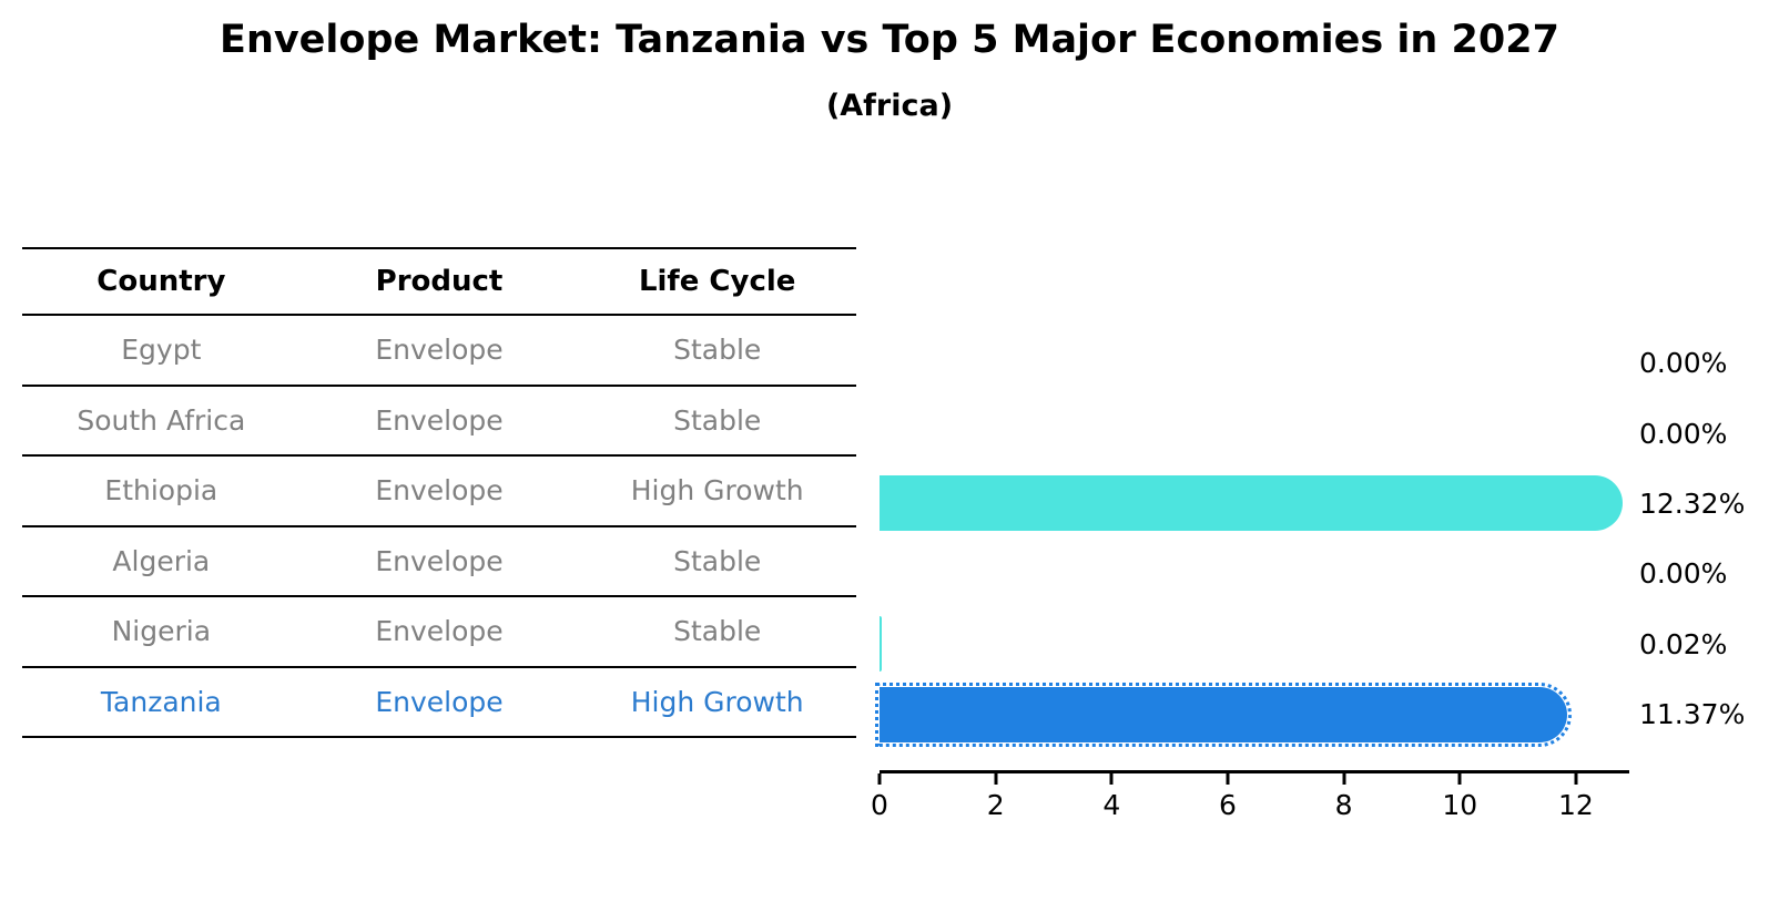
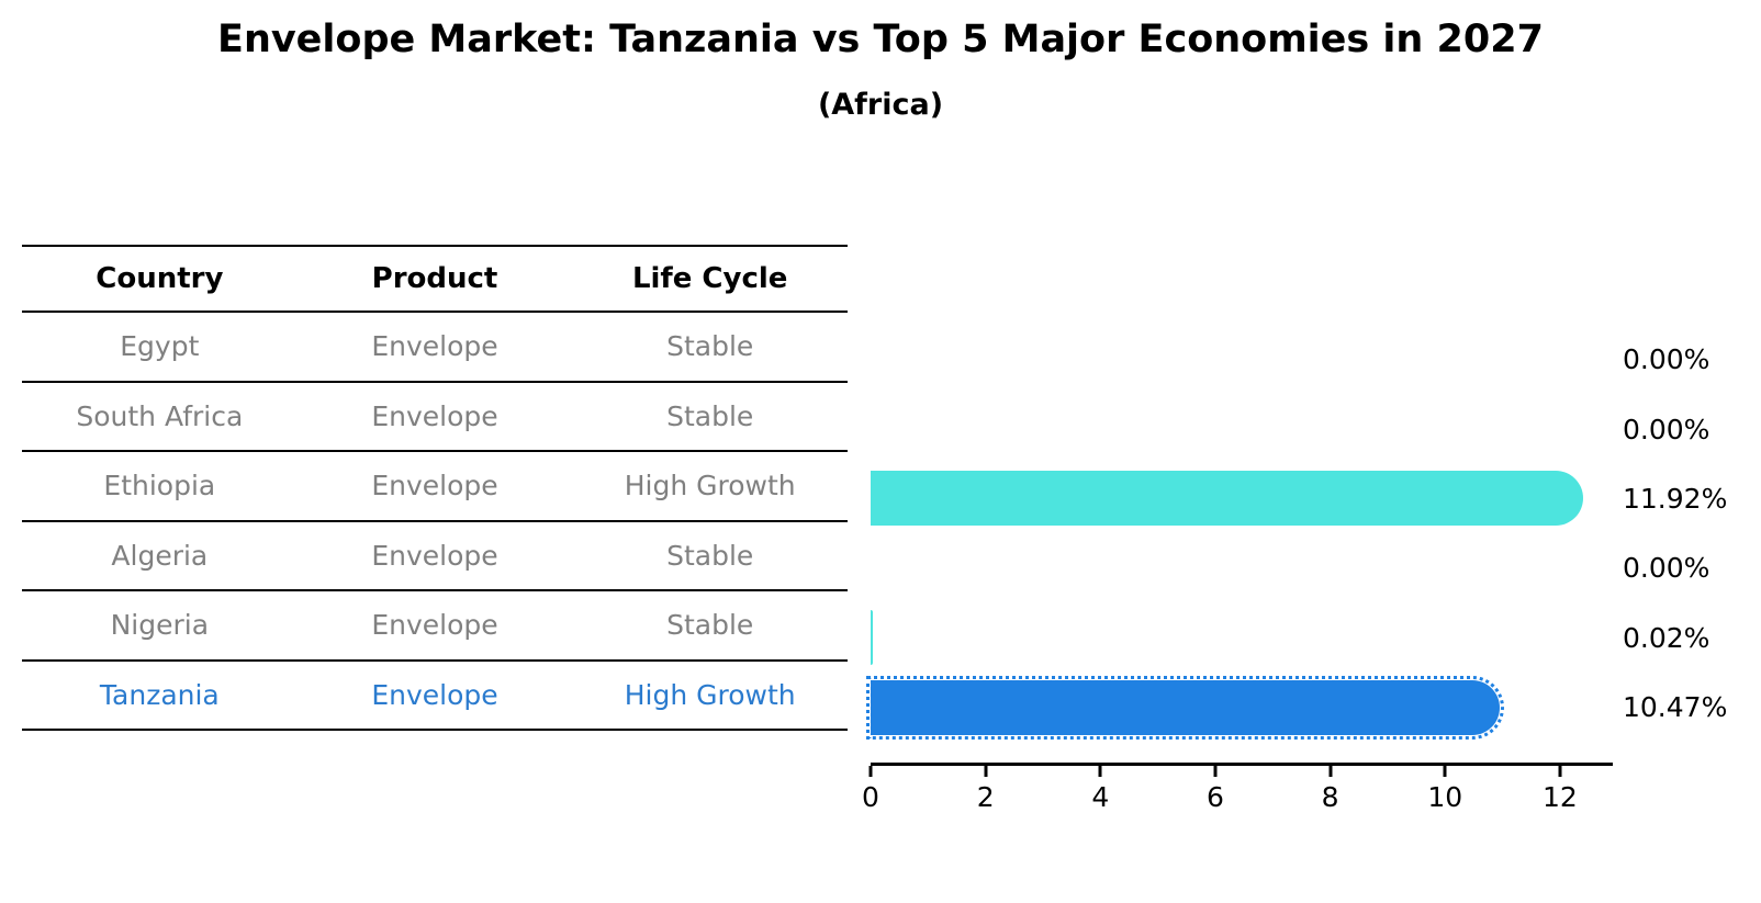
Ethiopia: 12.32% -> 11.92%
Tanzania: 11.37% -> 10.47%
